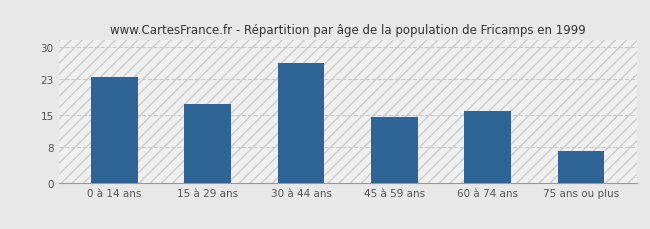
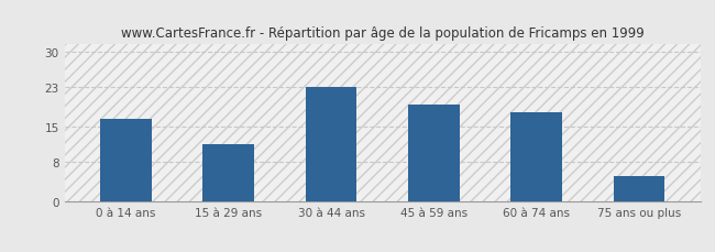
0 à 14 ans: 23.5 -> 16.5
15 à 29 ans: 17.5 -> 11.5
30 à 44 ans: 26.5 -> 23.0
45 à 59 ans: 14.5 -> 19.5
60 à 74 ans: 16.0 -> 18.0
75 ans ou plus: 7.0 -> 5.0
